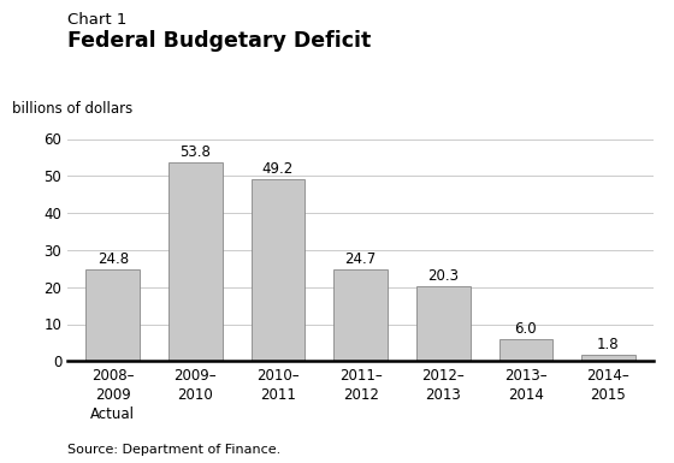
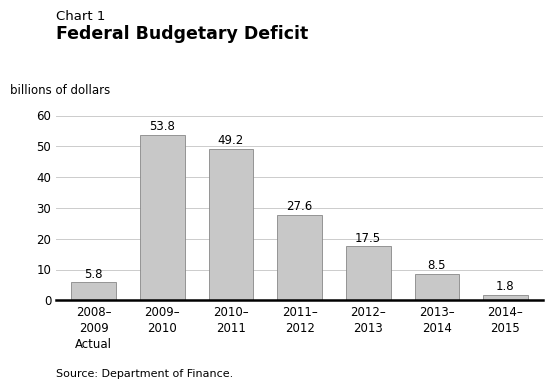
2008– 2009 Actual: 24.8 -> 5.8
2011– 2012: 24.7 -> 27.6
2012– 2013: 20.3 -> 17.5
2013– 2014: 6.0 -> 8.5
